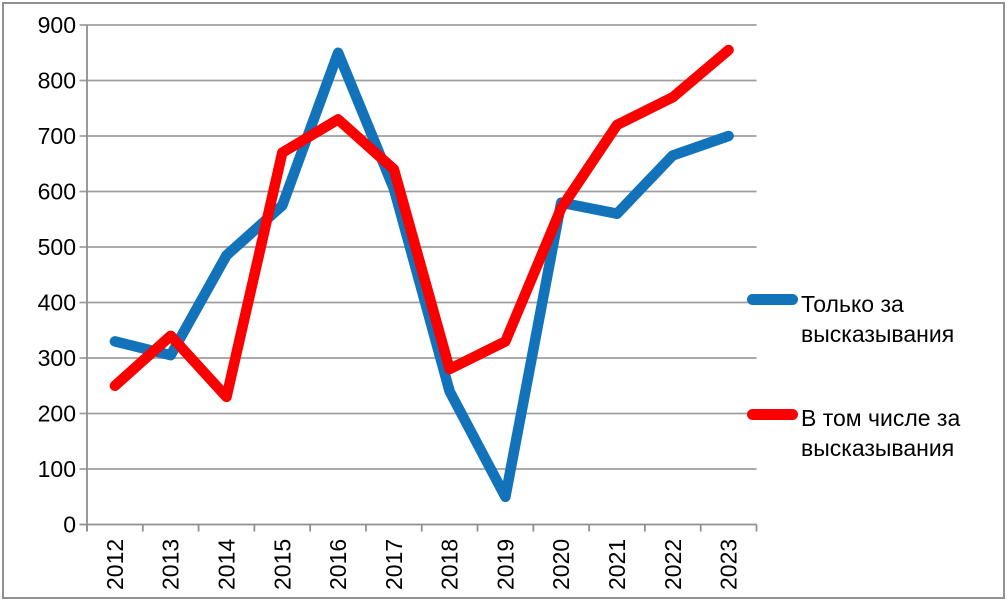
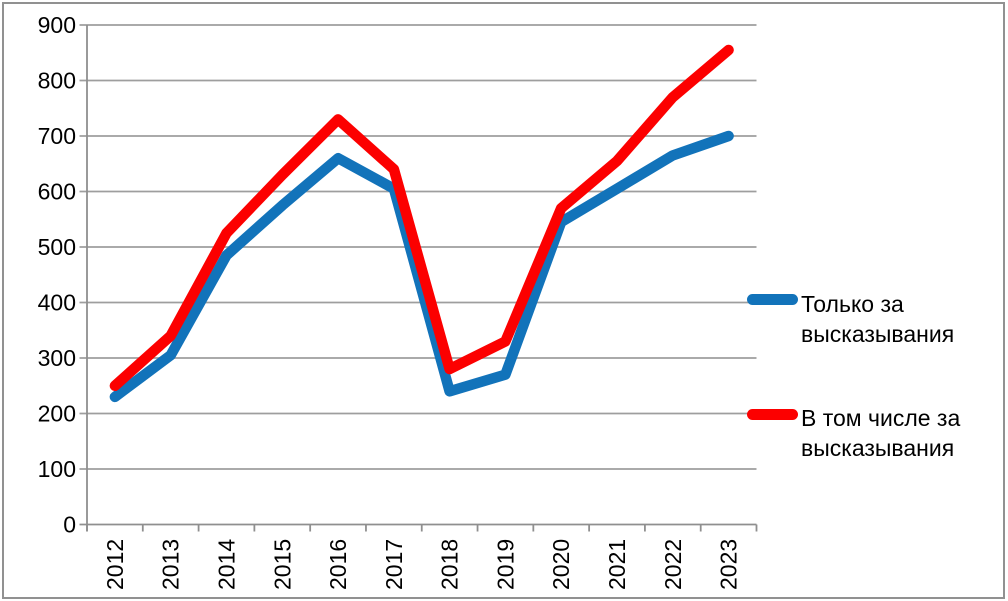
Только за высказывания/2012: 330 -> 230
В том числе за высказывания/2014: 230 -> 520
В том числе за высказывания/2015: 670 -> 630
Только за высказывания/2016: 850 -> 660
Только за высказывания/2019: 50 -> 270
Только за высказывания/2020: 580 -> 540
Только за высказывания/2021: 560 -> 600
В том числе за высказывания/2021: 720 -> 660
